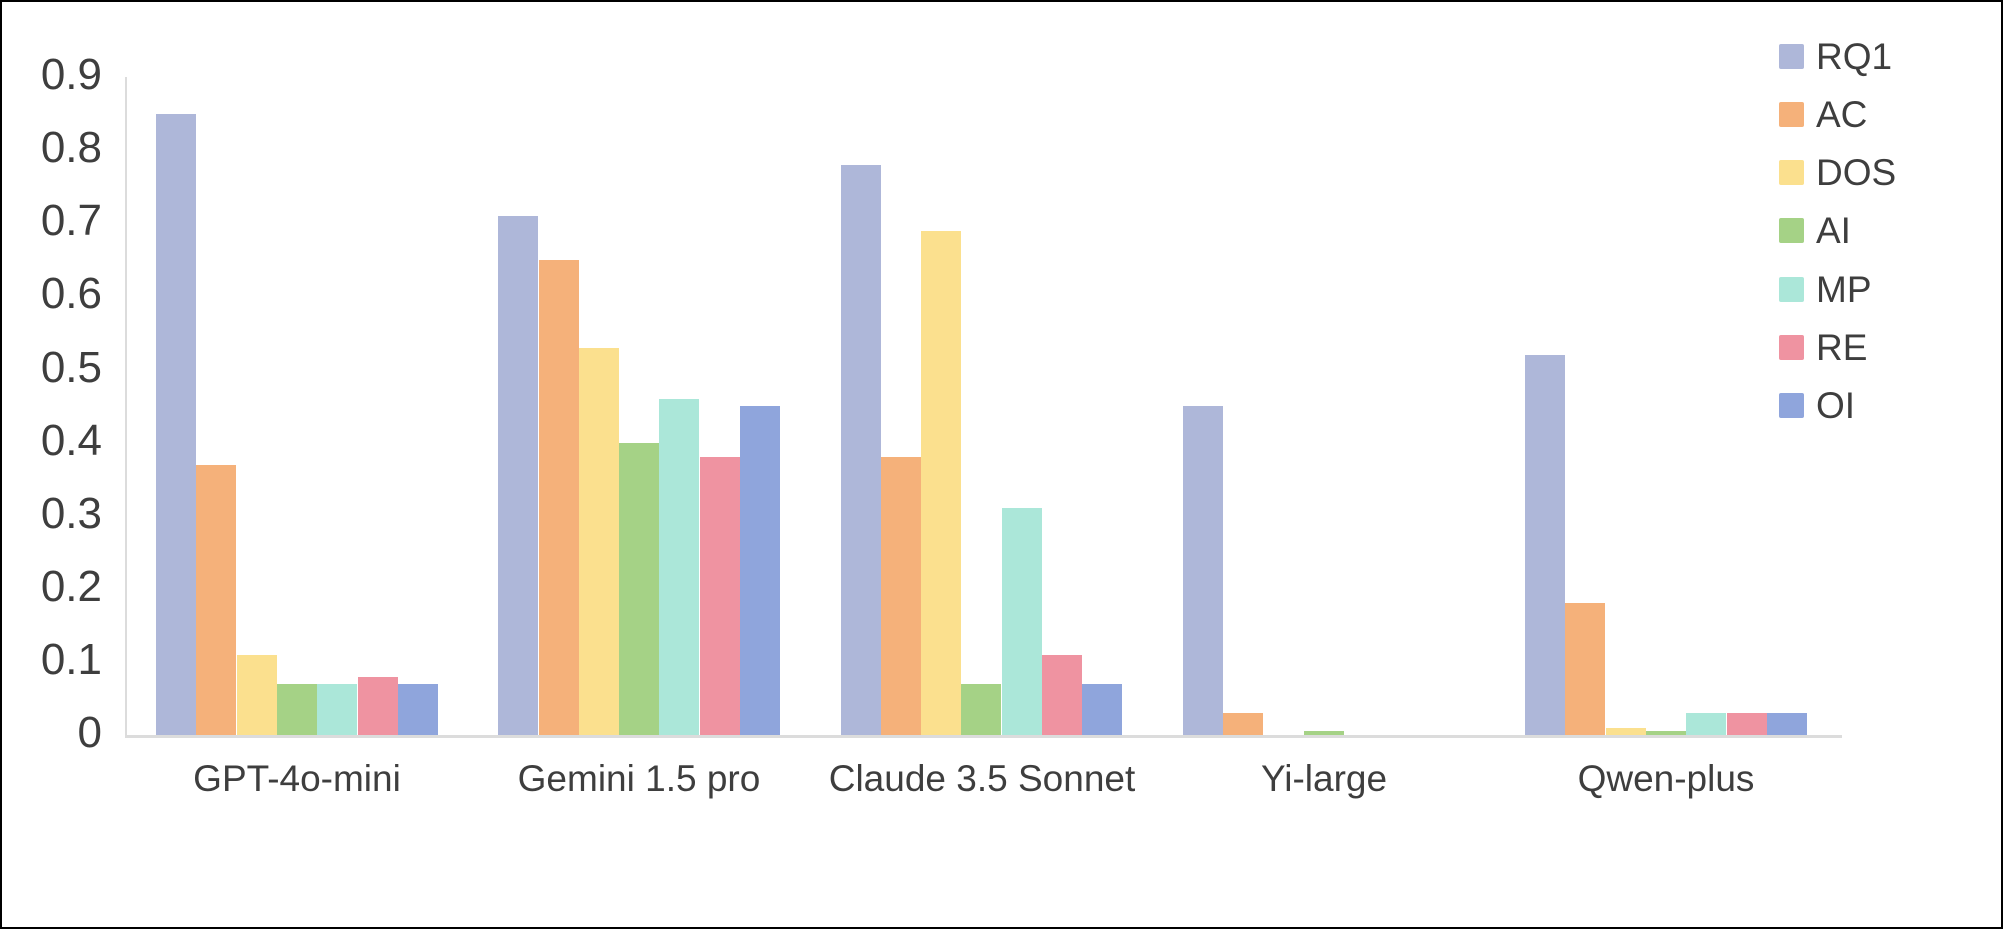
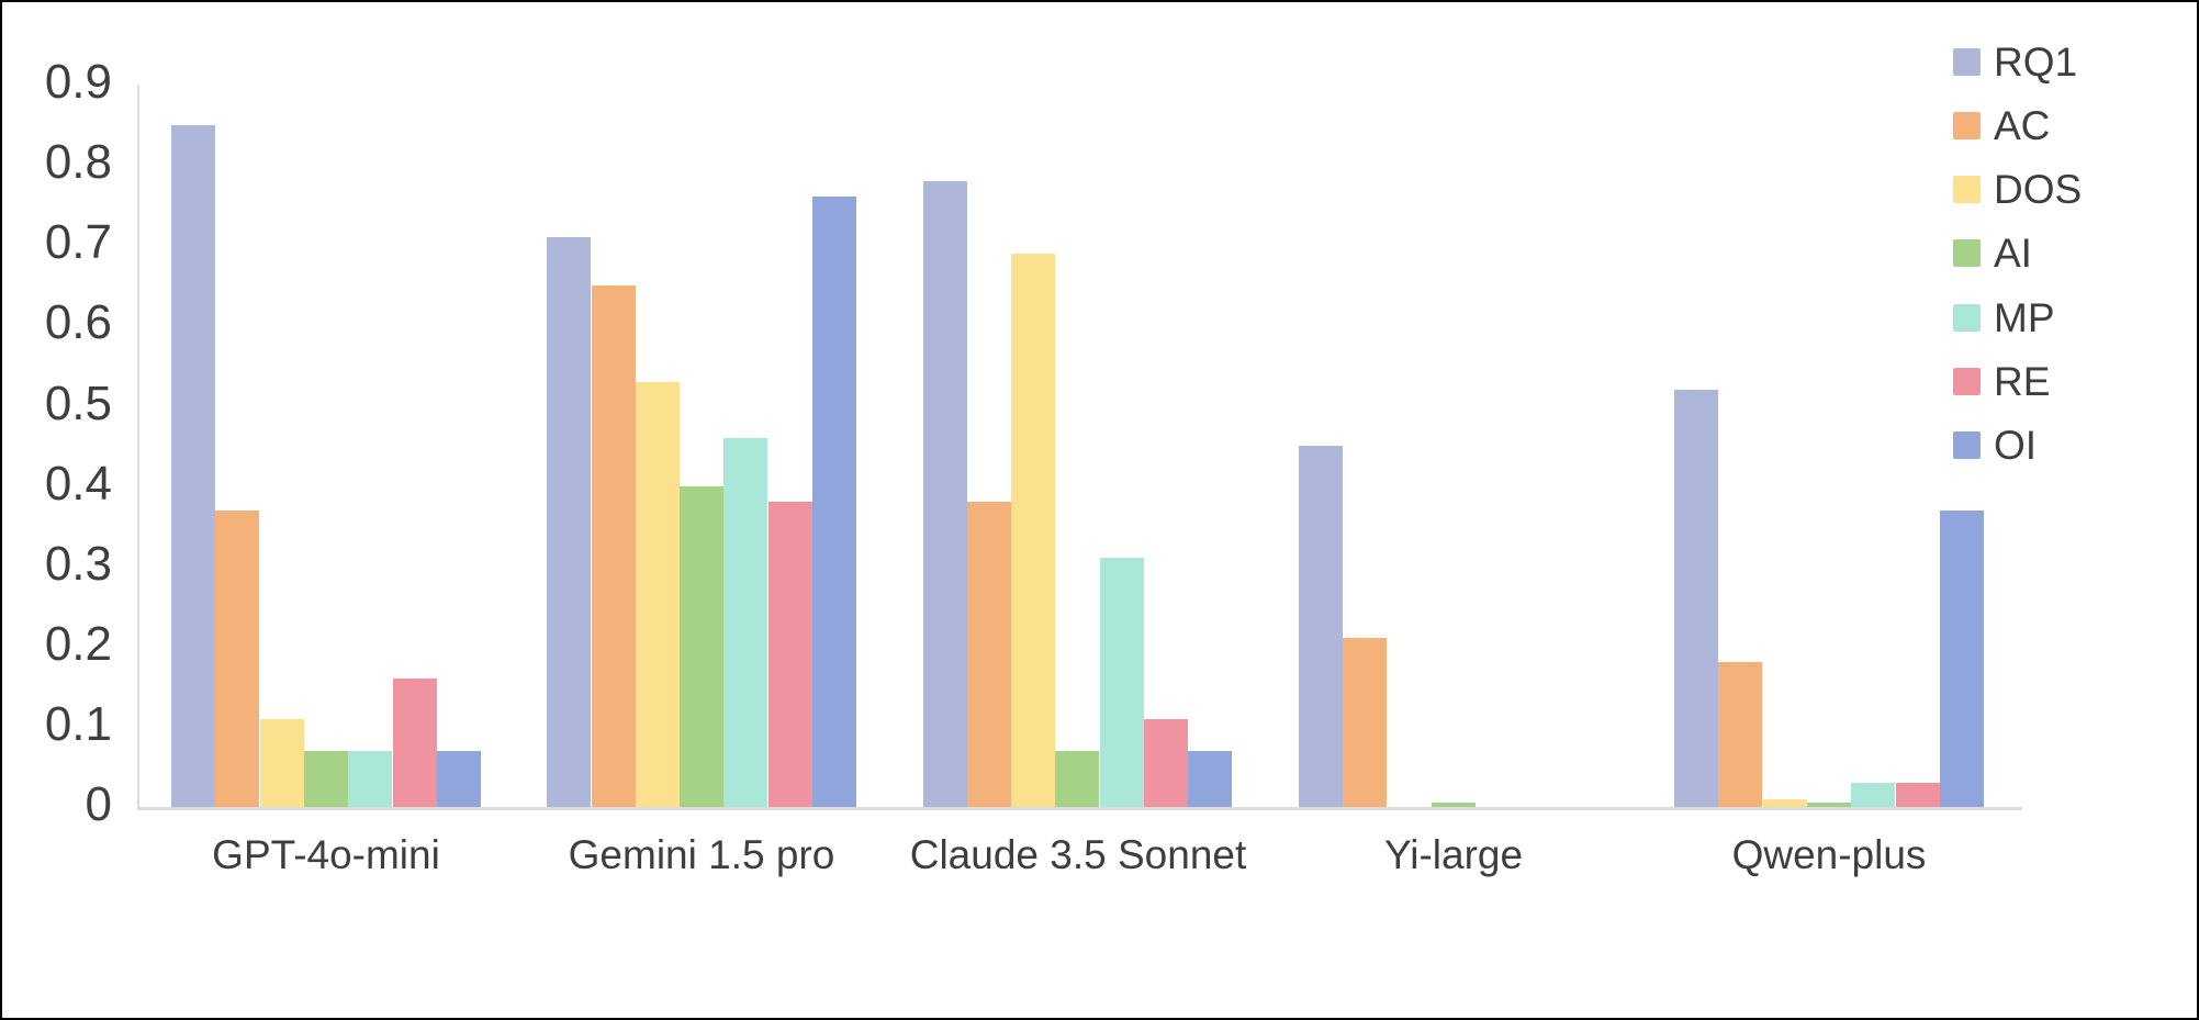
RE/GPT-4o-mini: 0.08 -> 0.16
OI/Gemini 1.5 pro: 0.45 -> 0.76
AC/Yi-large: 0.03 -> 0.21
OI/Qwen-plus: 0.03 -> 0.37
